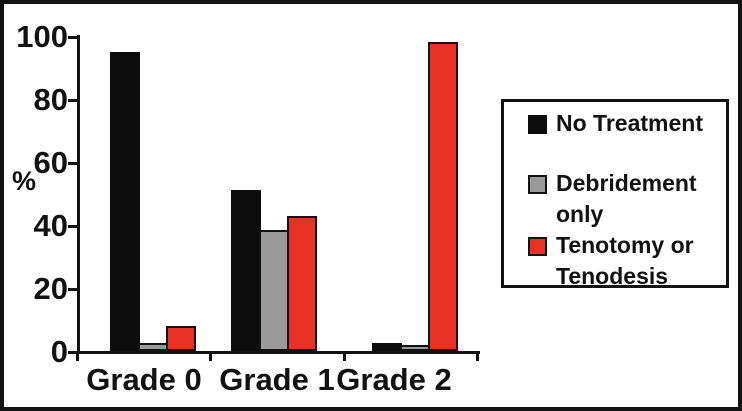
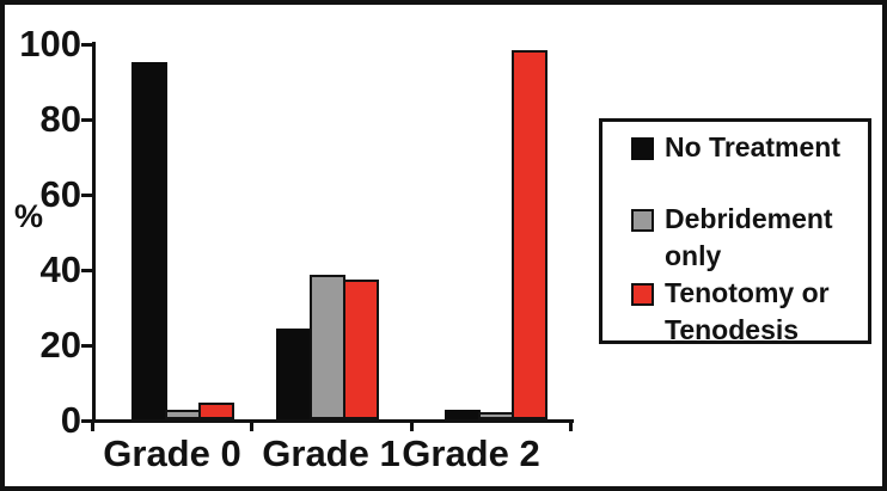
Tenotomy or Tenodesis/Grade 0: 8 -> 4
No Treatment/Grade 1: 51 -> 24
Tenotomy or Tenodesis/Grade 1: 43 -> 37
